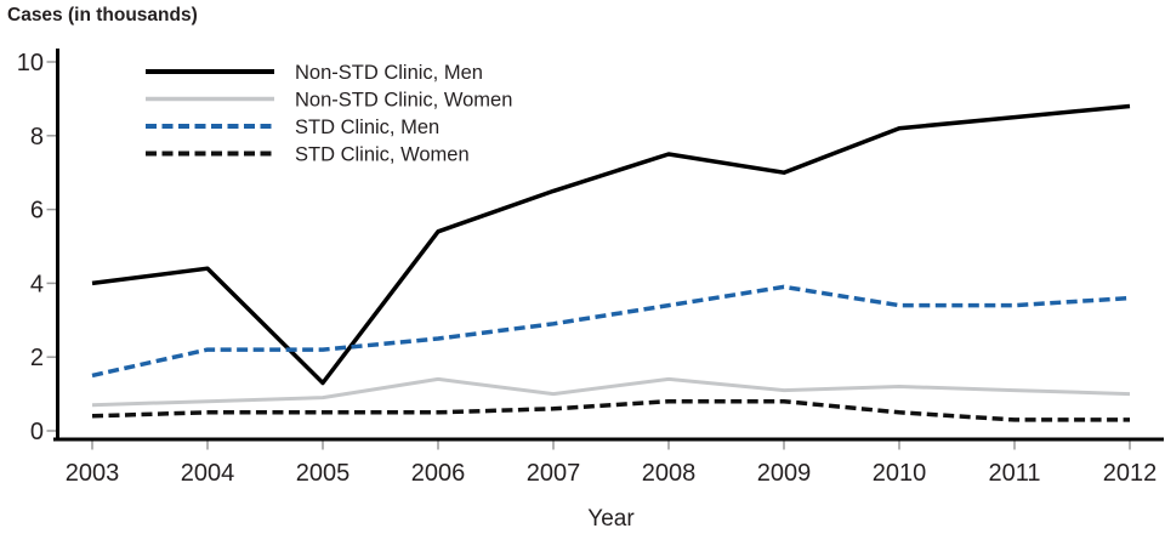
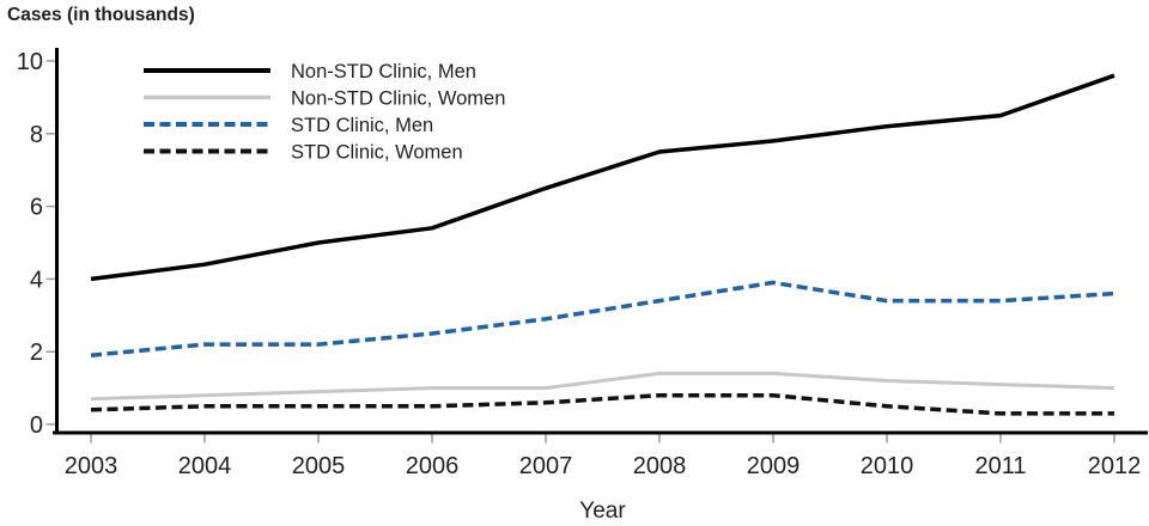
STD Clinic, Men/2003: 1.5 -> 1.9
Non-STD Clinic, Men/2005: 1.3 -> 5.0
Non-STD Clinic, Women/2006: 1.4 -> 1.0
Non-STD Clinic, Men/2009: 7.0 -> 7.8
Non-STD Clinic, Women/2009: 1.1 -> 1.4
Non-STD Clinic, Men/2012: 8.8 -> 9.6
